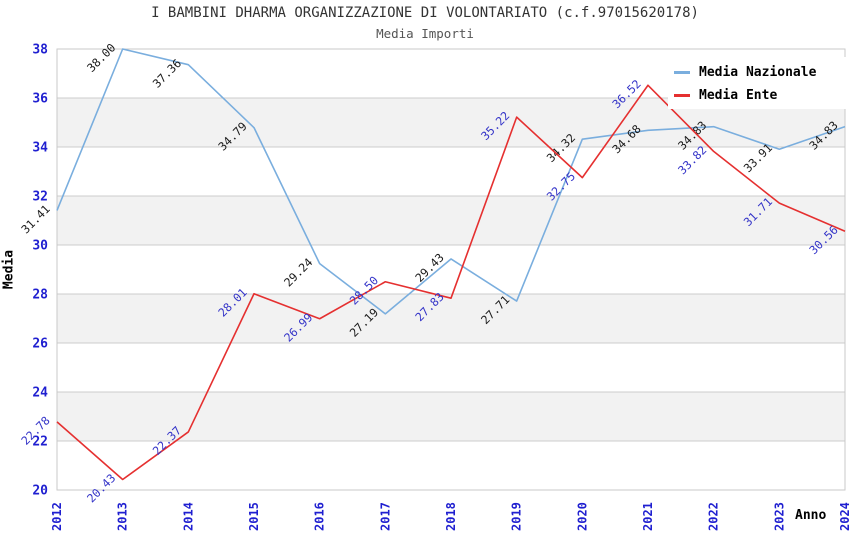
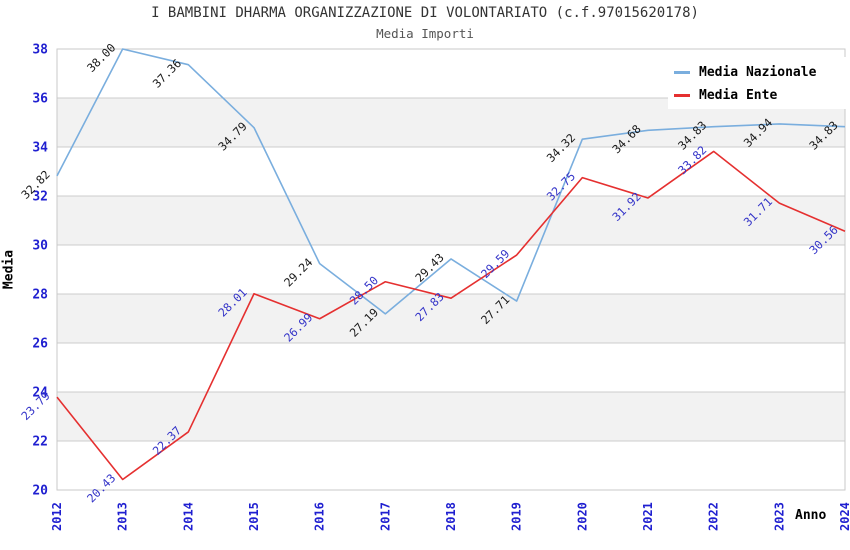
Media Nazionale/2012: 31.41 -> 32.82
Media Ente/2012: 22.78 -> 23.79
Media Ente/2019: 35.22 -> 29.59
Media Ente/2021: 36.52 -> 31.92
Media Nazionale/2023: 33.91 -> 34.94
